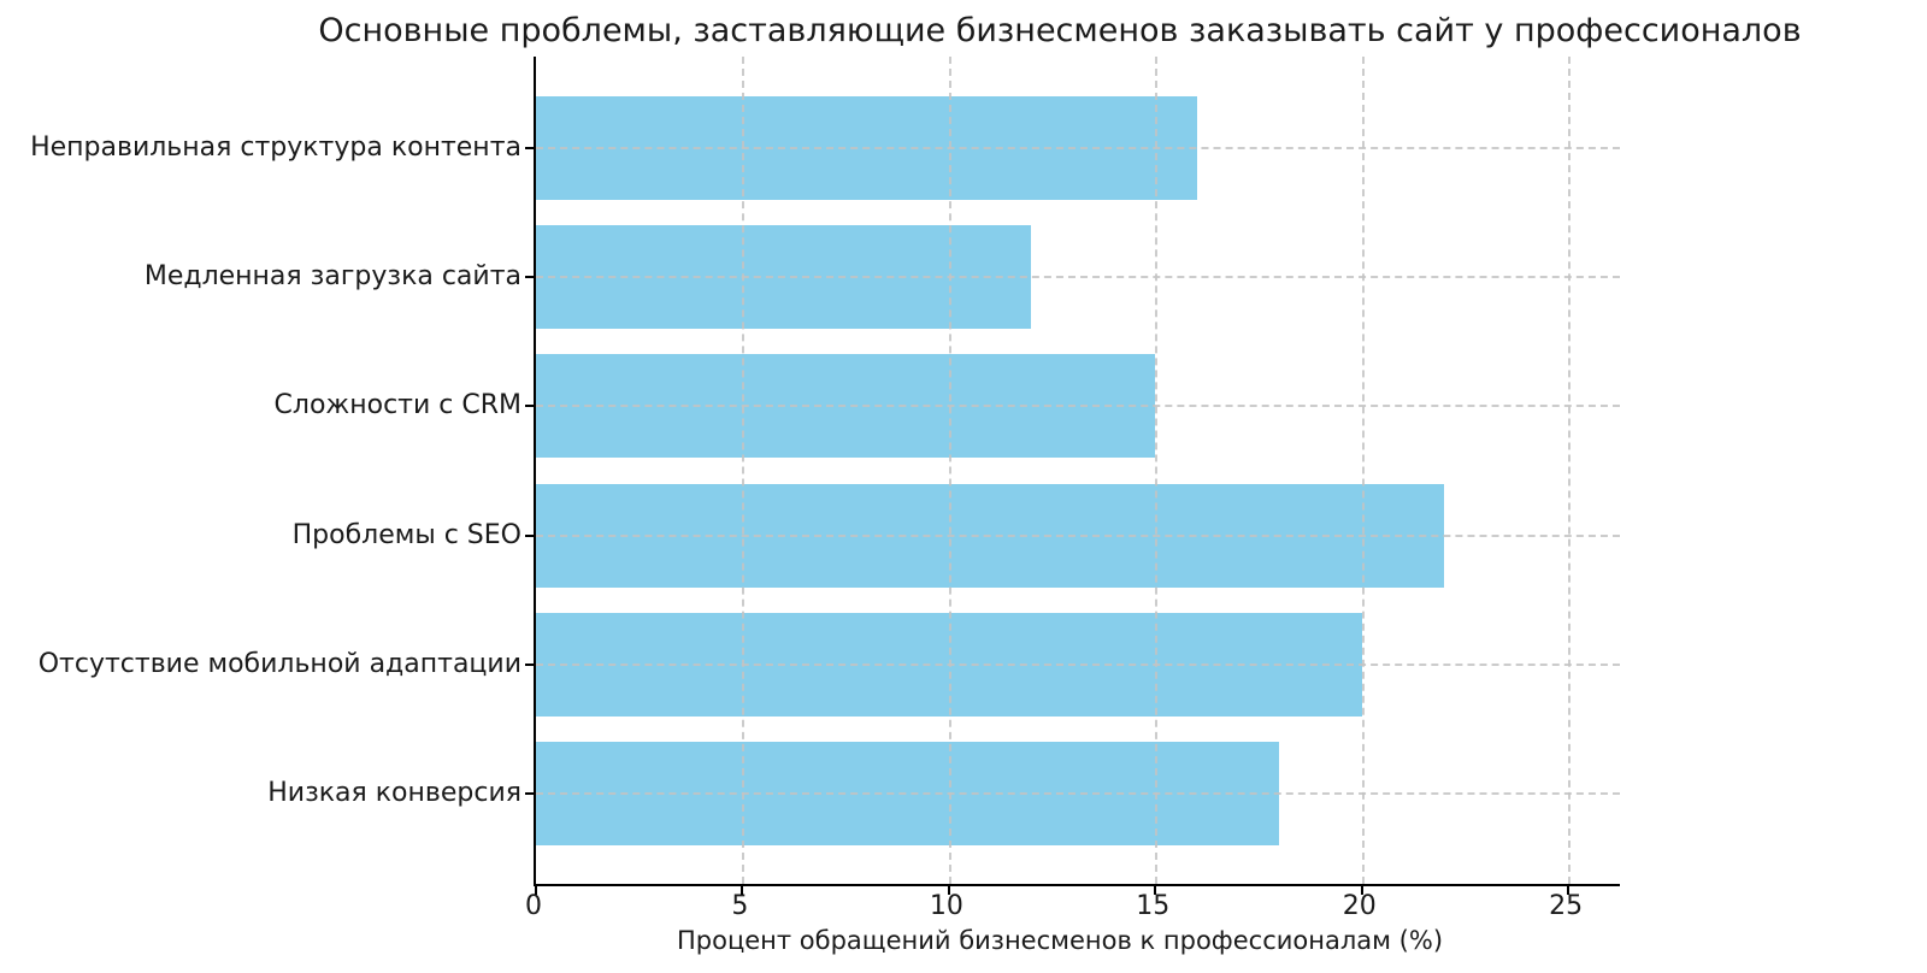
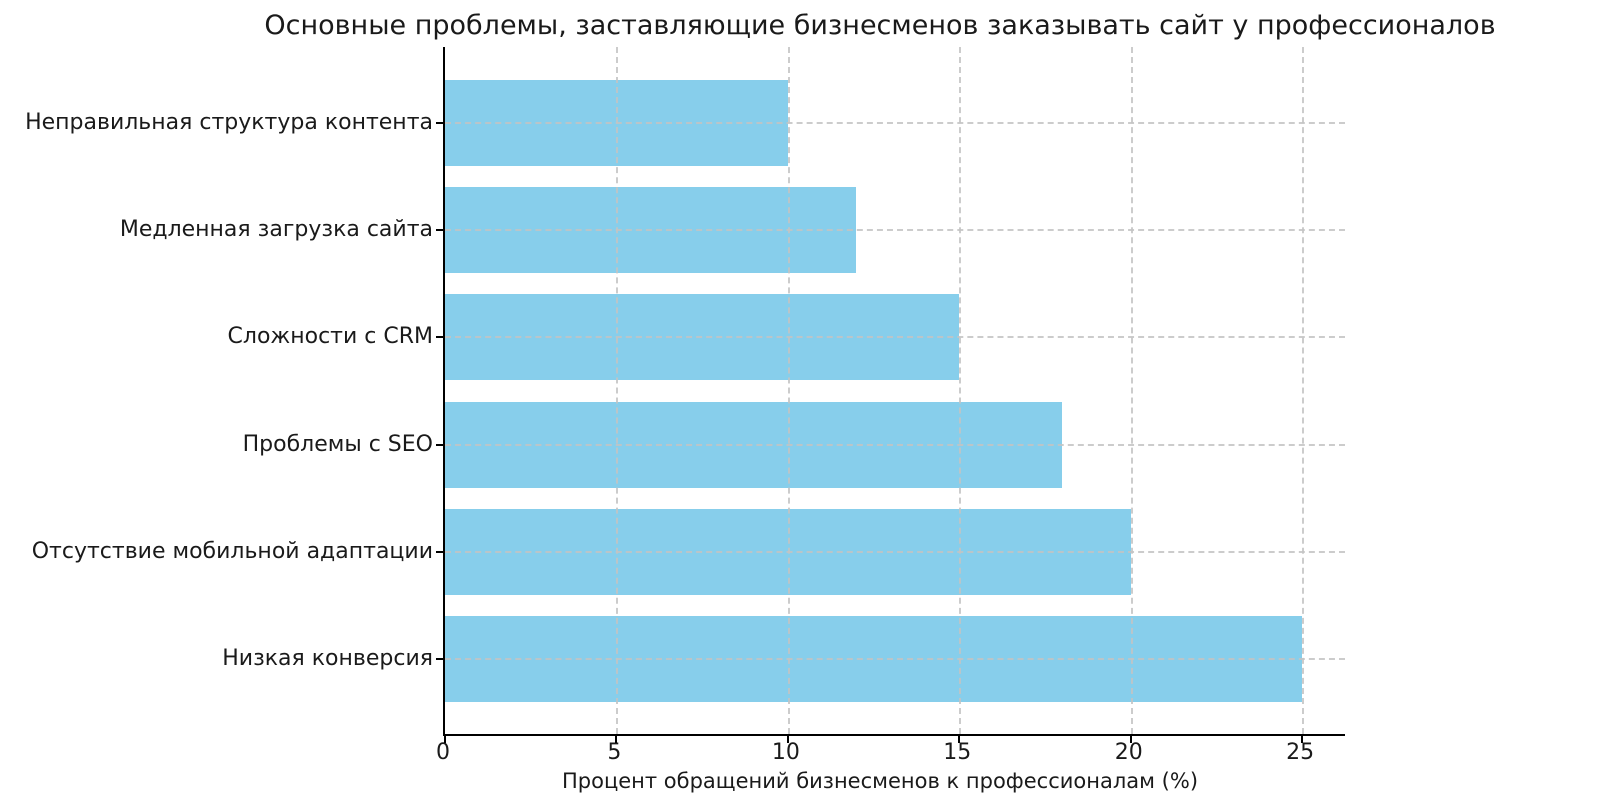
Неправильная структура контента: 16 -> 10
Проблемы с SEO: 22 -> 18
Низкая конверсия: 18 -> 25
